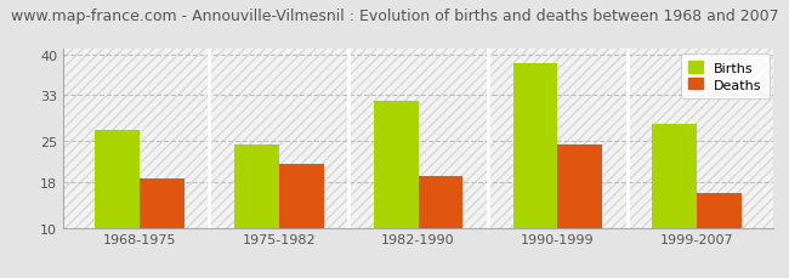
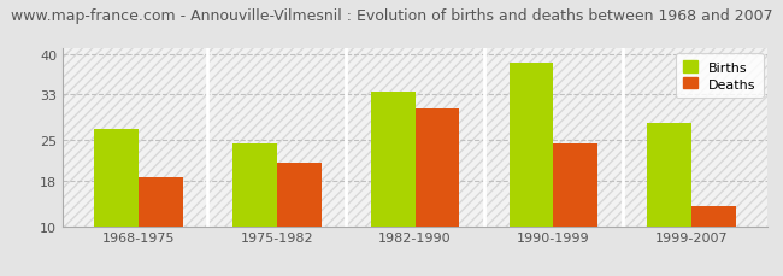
Births/1982-1990: 32.0 -> 33.5
Deaths/1982-1990: 19.0 -> 30.5
Deaths/1999-2007: 16.0 -> 13.5
